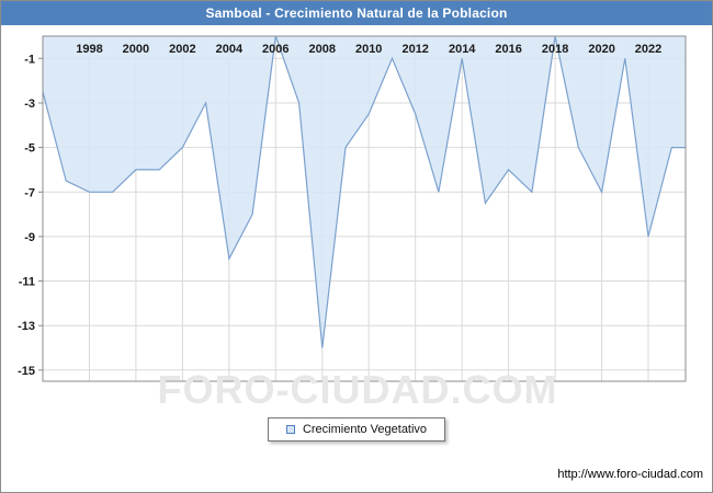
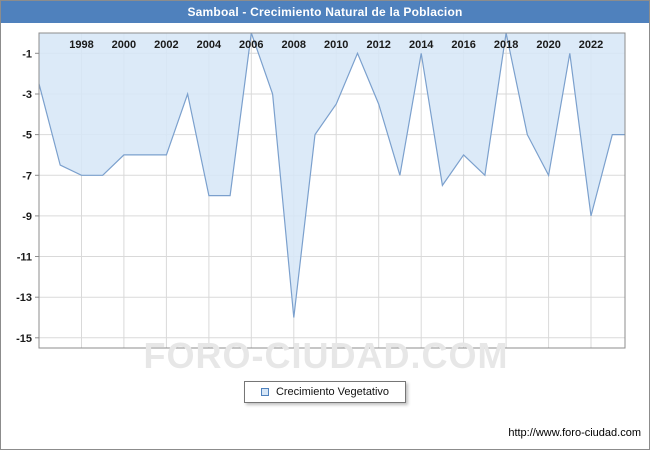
2002: -5.0 -> -6.0
2004: -10.0 -> -8.0
